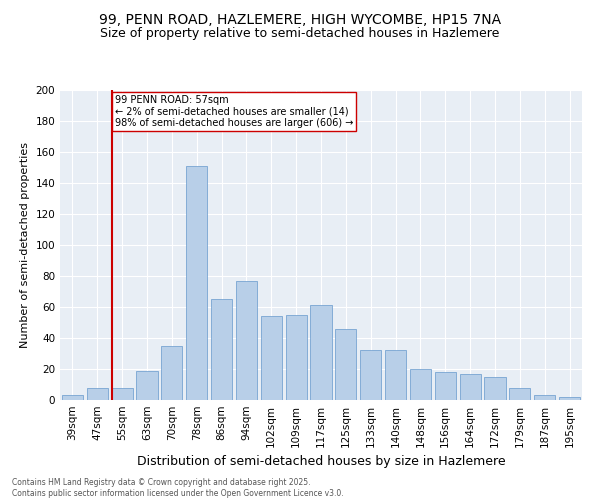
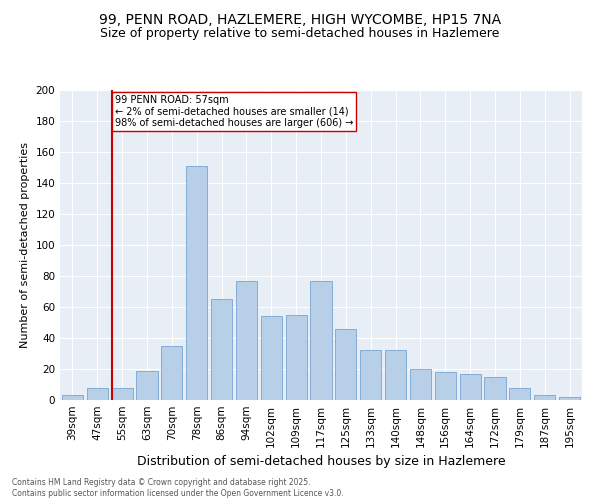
117sqm: 61 -> 77
